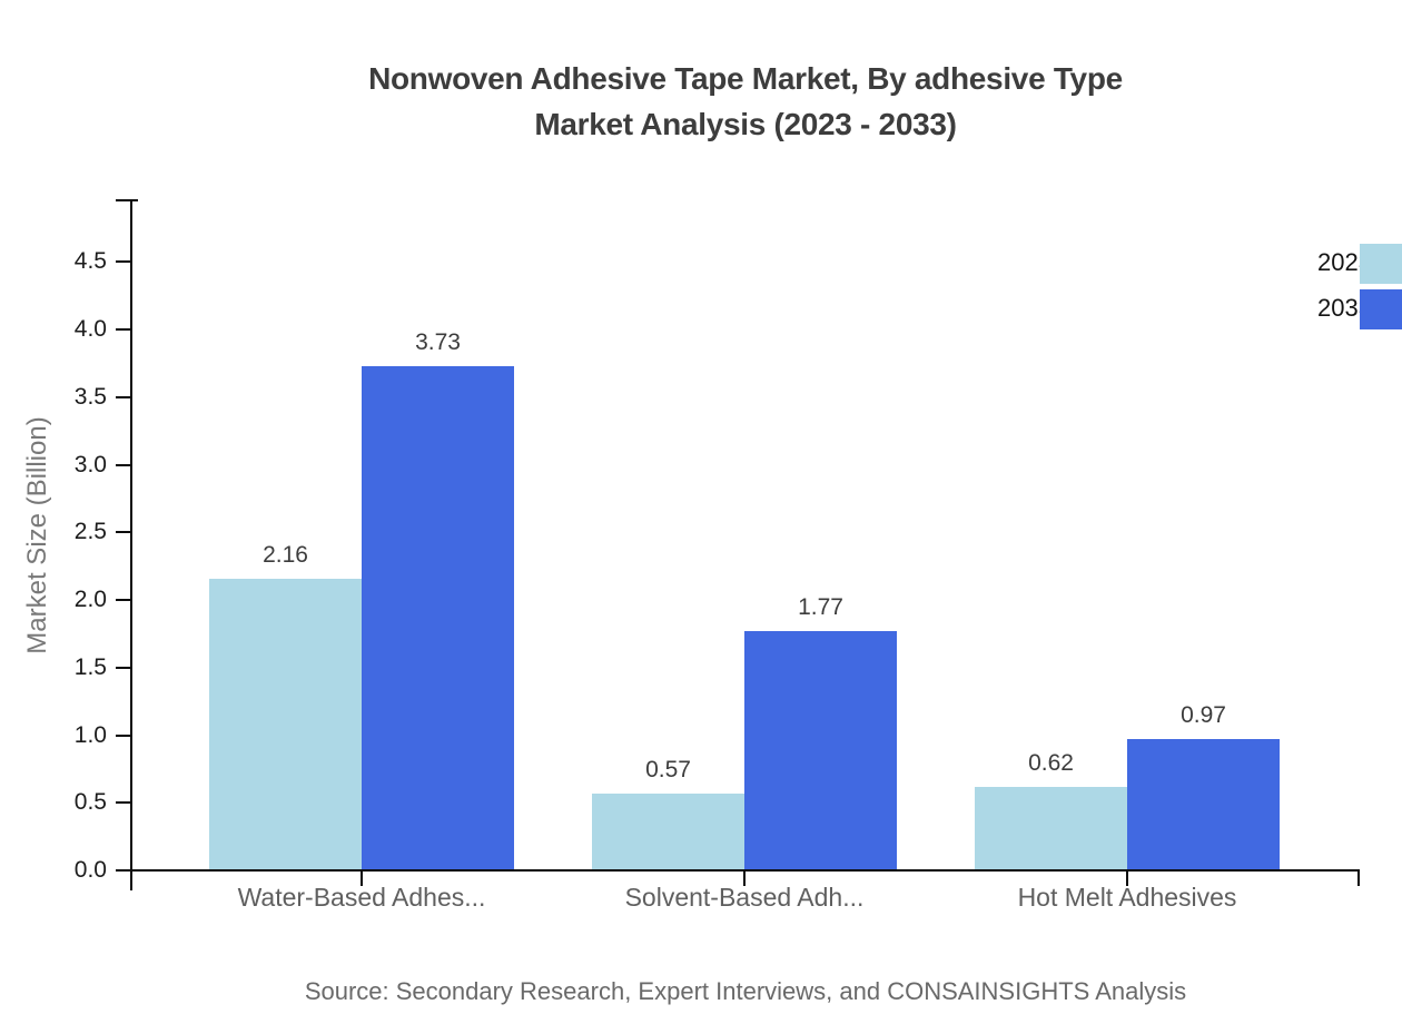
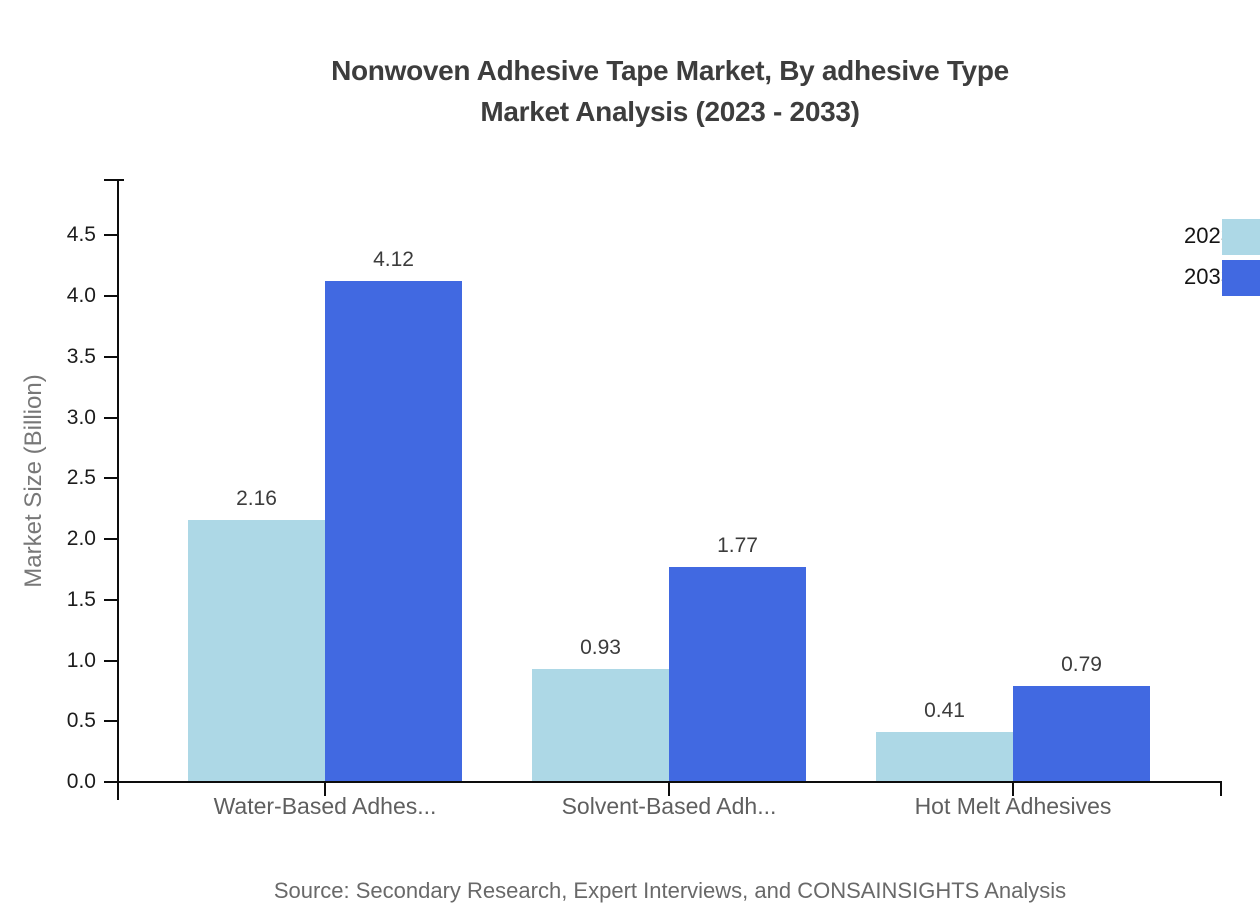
2033/Water-Based Adhes...: 3.73 -> 4.12
2023/Solvent-Based Adh...: 0.57 -> 0.93
2023/Hot Melt Adhesives: 0.62 -> 0.41
2033/Hot Melt Adhesives: 0.97 -> 0.79
